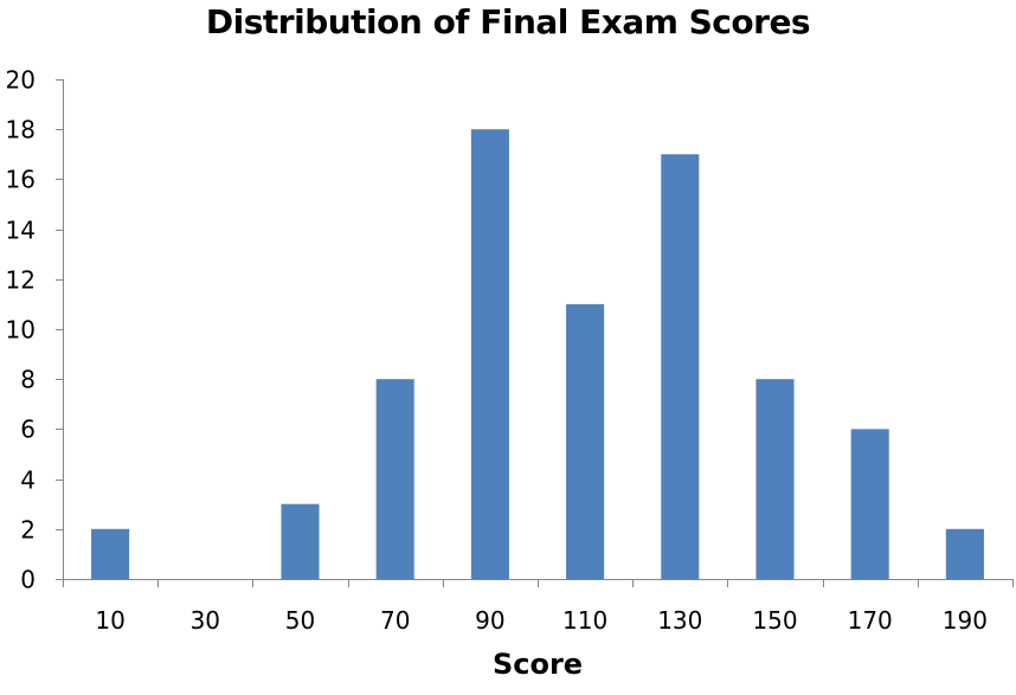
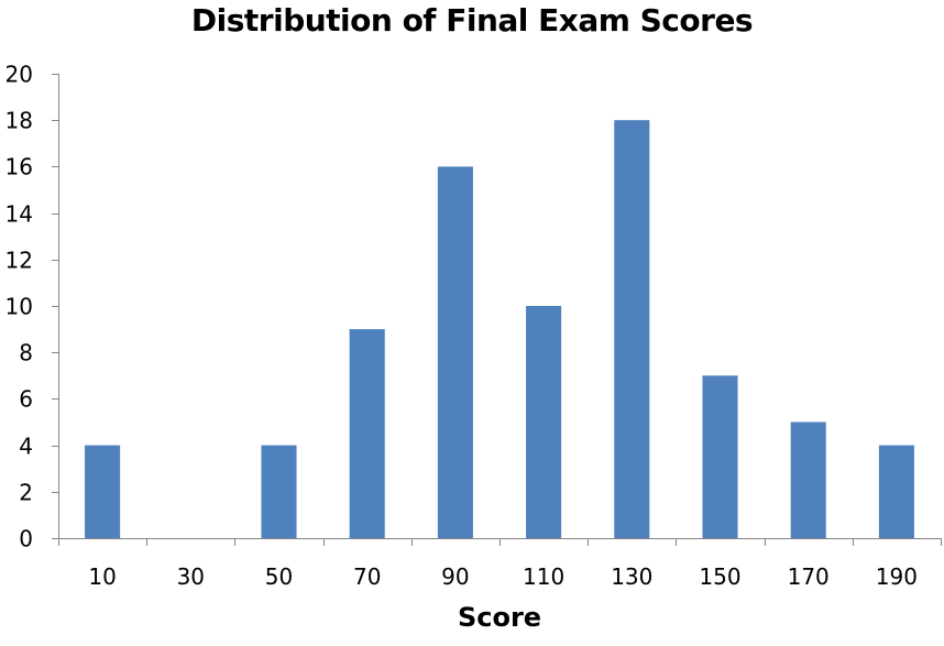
10: 2 -> 4
50: 3 -> 4
70: 8 -> 9
90: 18 -> 16
110: 11 -> 10
130: 17 -> 18
150: 8 -> 7
170: 6 -> 5
190: 2 -> 4
